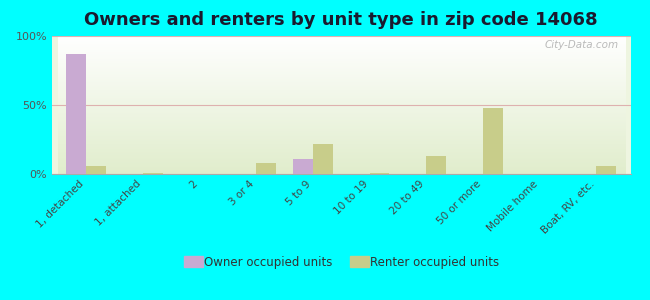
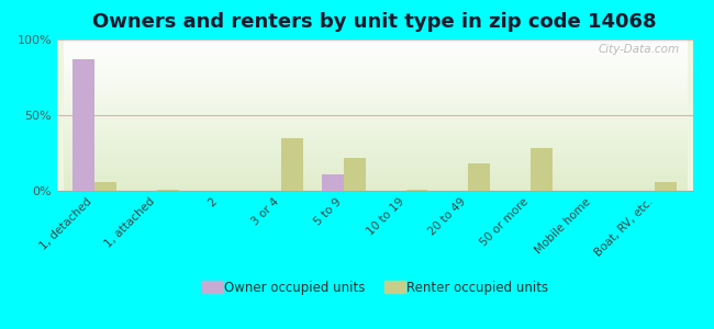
Renter occupied units/3 or 4: 8% -> 35%
Renter occupied units/20 to 49: 13% -> 18%
Renter occupied units/50 or more: 48% -> 28%
